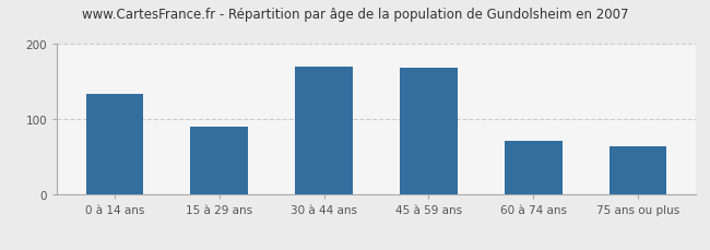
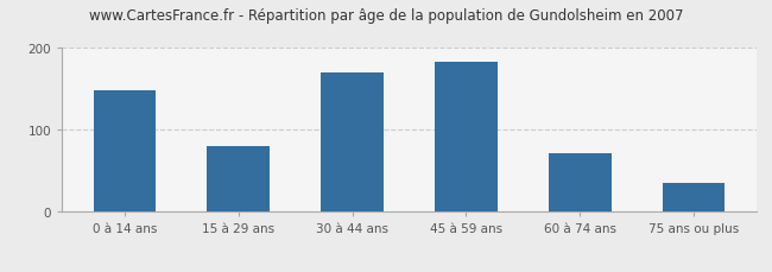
0 à 14 ans: 134 -> 148
15 à 29 ans: 90 -> 80
45 à 59 ans: 168 -> 183
75 ans ou plus: 64 -> 35
